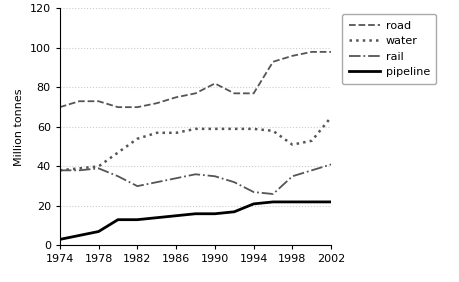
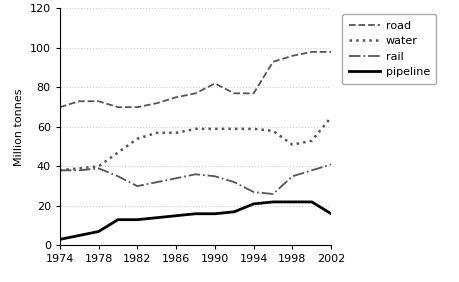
pipeline/2002: 22 -> 16
